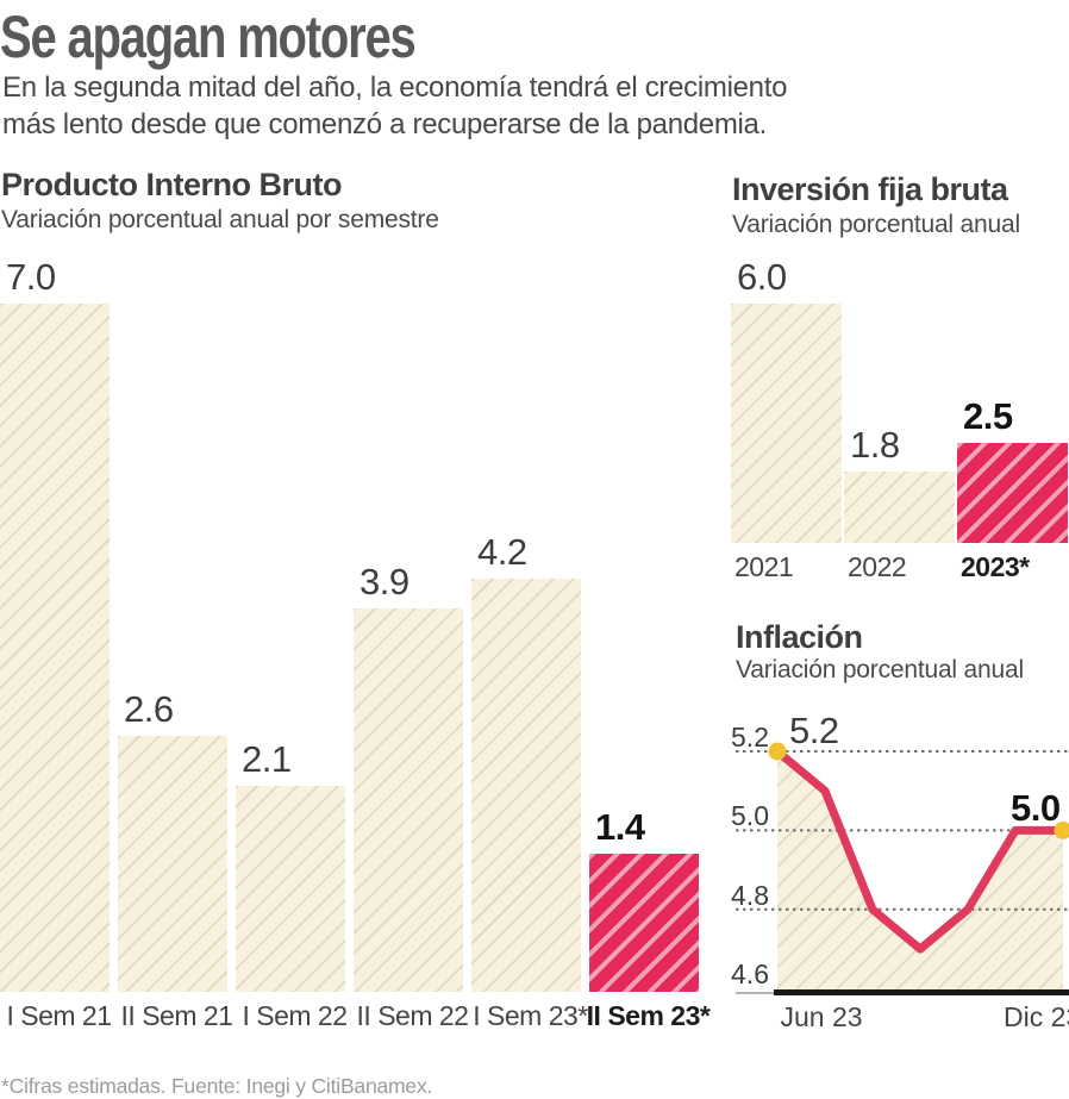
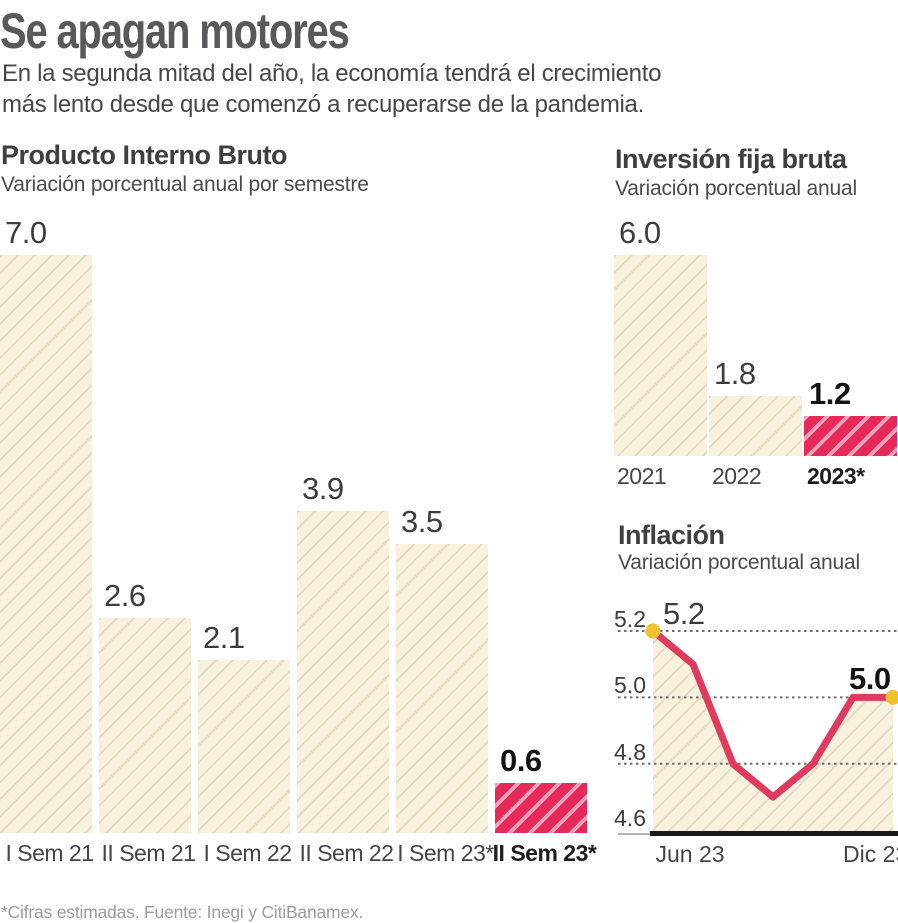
Producto Interno Bruto/I Sem 23*: 4.2 -> 3.5
Producto Interno Bruto/II Sem 23*: 1.4 -> 0.6
Inversión fija bruta/2023*: 2.5 -> 1.2
